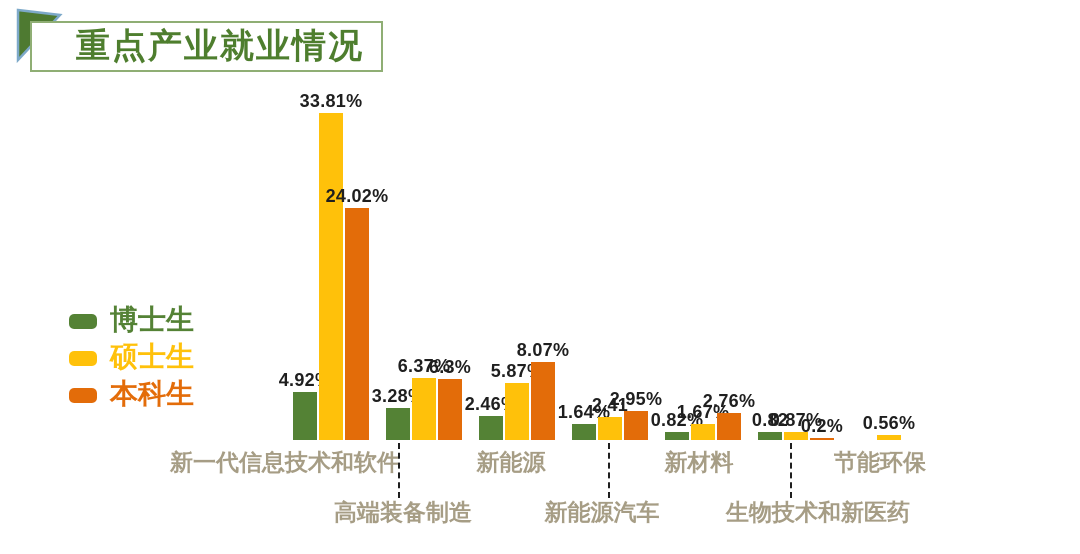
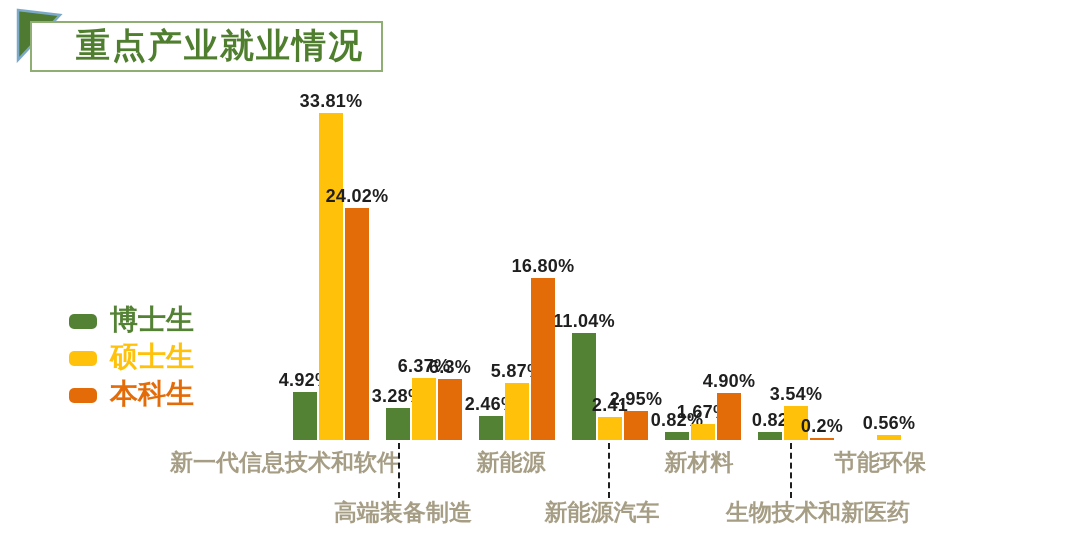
本科生/新能源: 8.07% -> 16.80%
博士生/新能源汽车: 1.64% -> 11.04%
本科生/新材料: 2.76% -> 4.90%
硕士生/生物技术和新医药: 0.87% -> 3.54%
